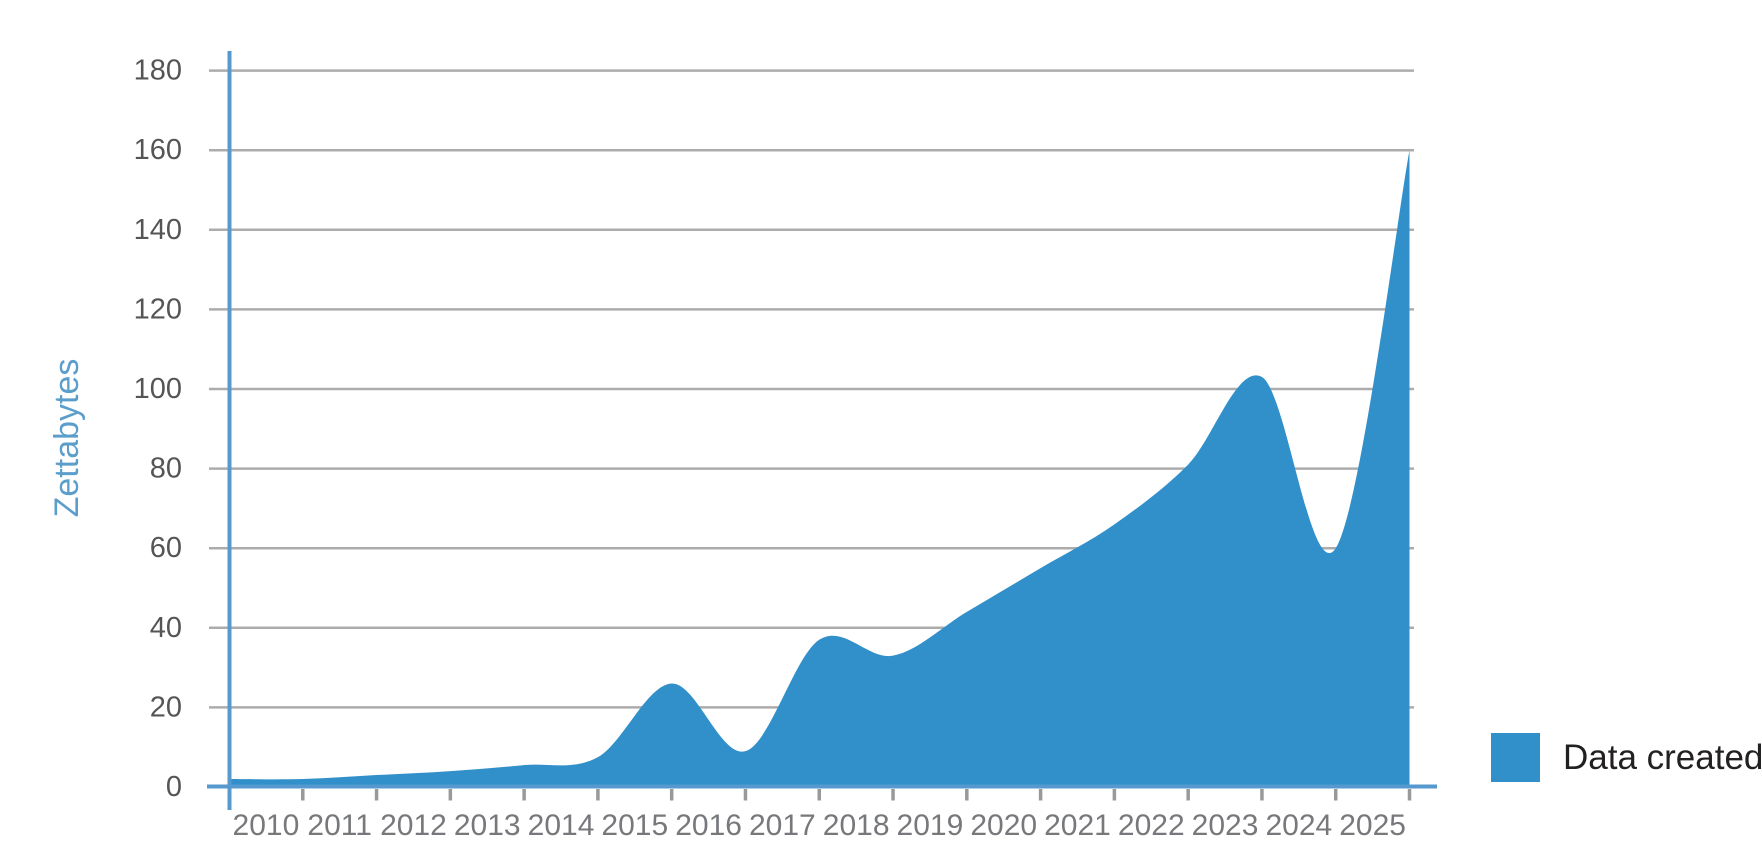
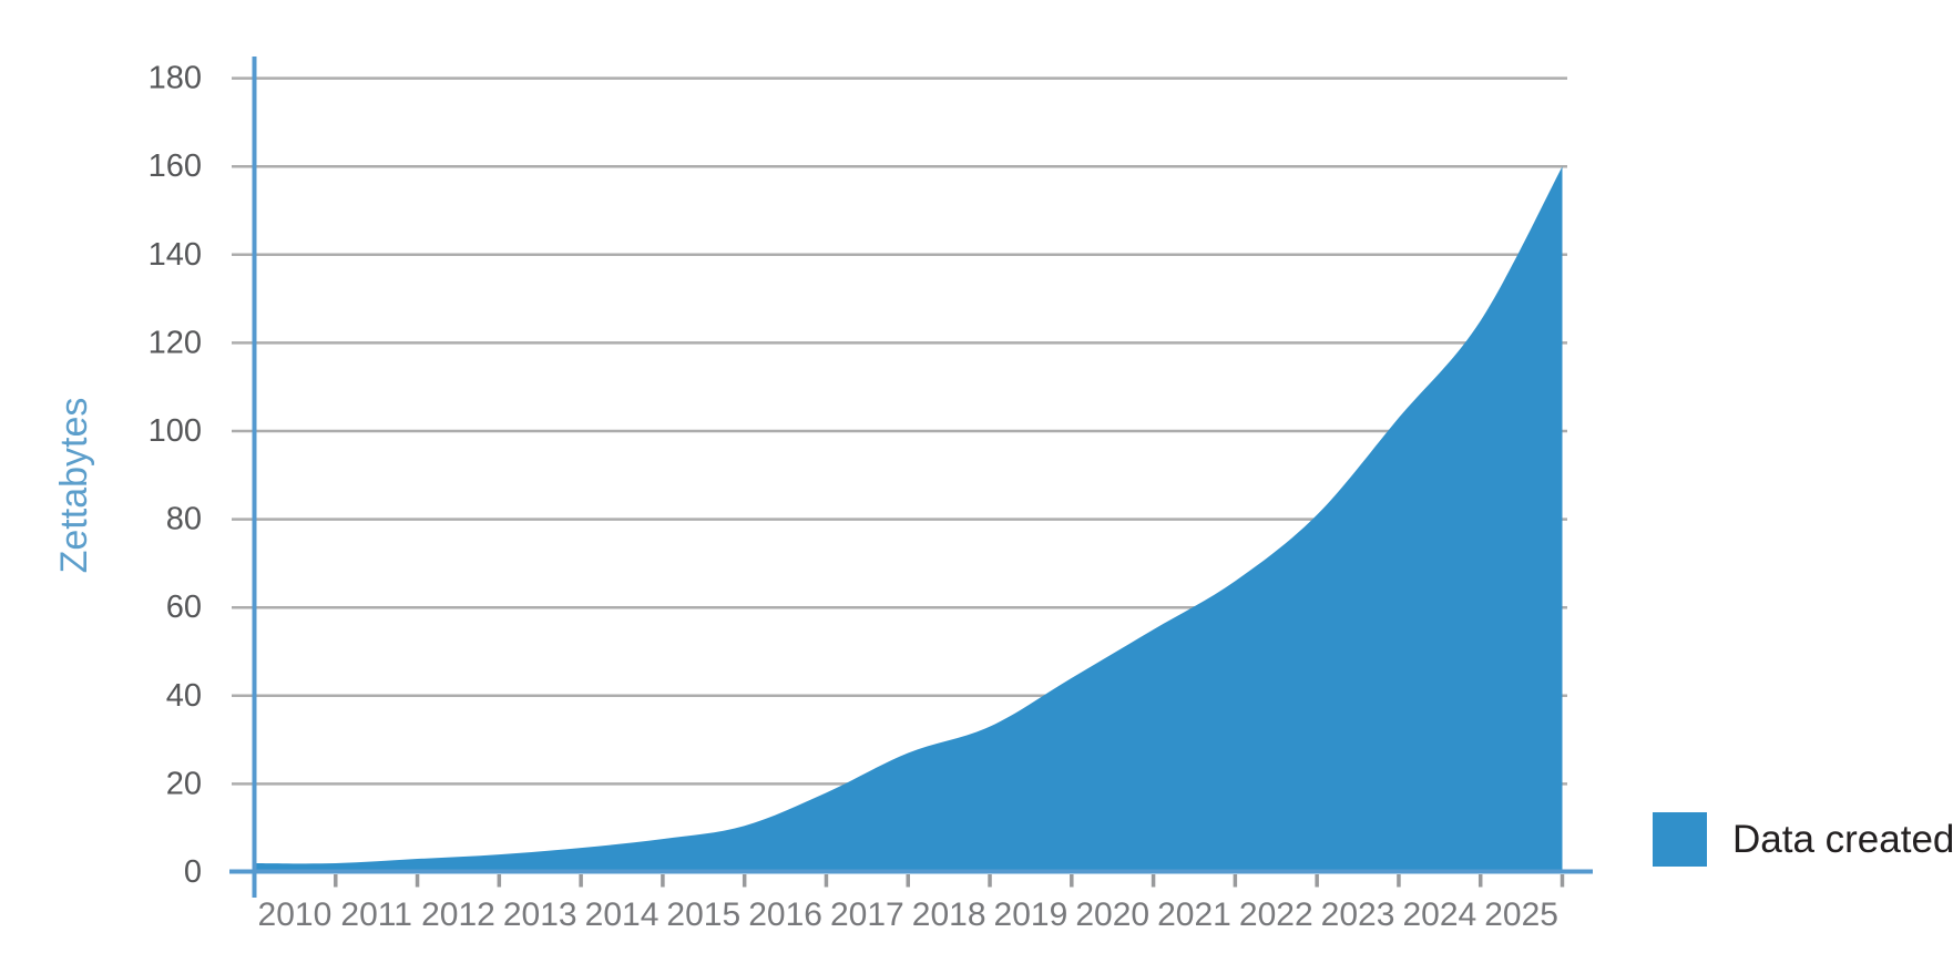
2015: 26 -> 10
2016: 9 -> 18
2017: 37 -> 27
2024: 60 -> 125
